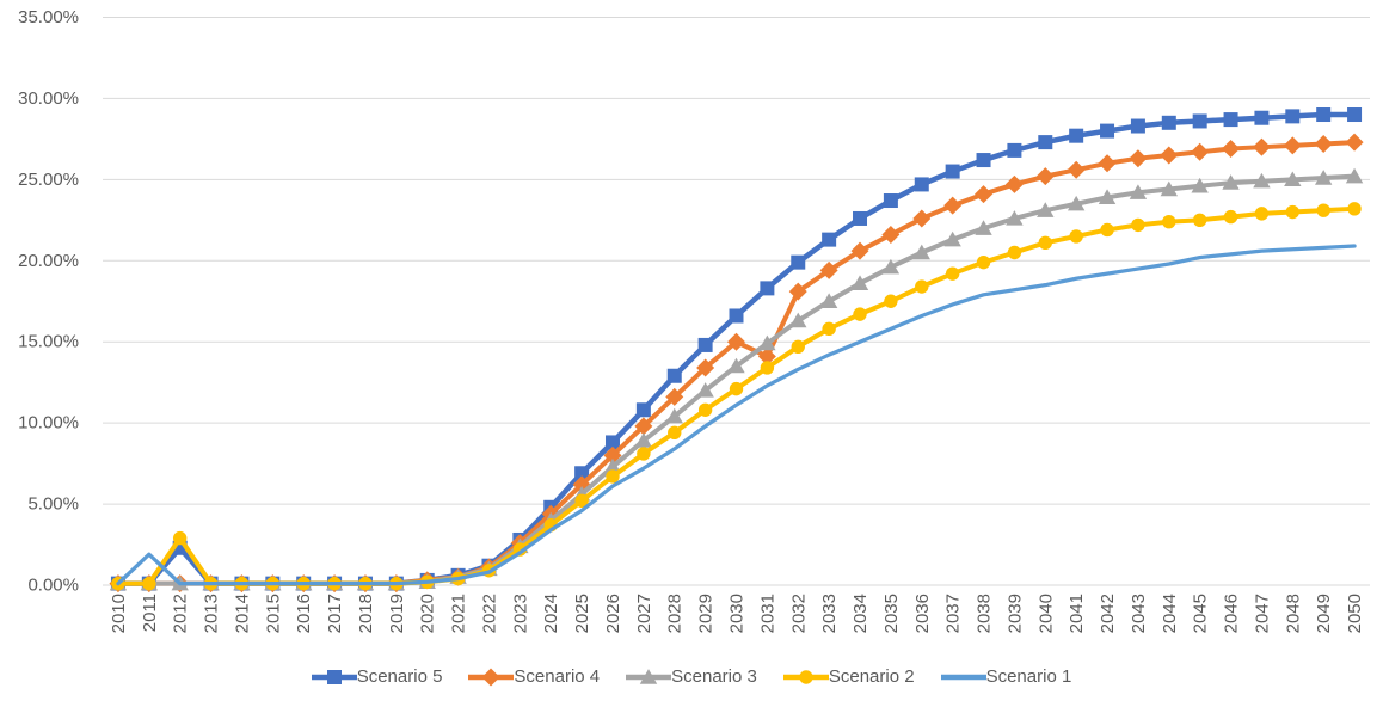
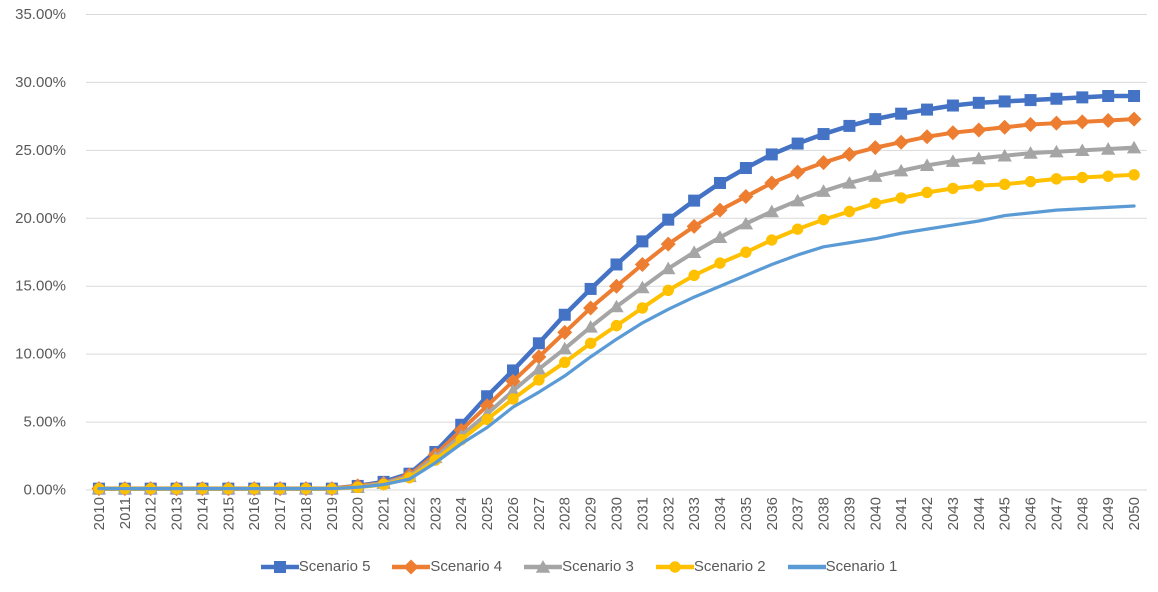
Scenario 1/2011: 1.9% -> 0.1%
Scenario 5/2012: 2.3% -> 0.1%
Scenario 2/2012: 2.9% -> 0.1%
Scenario 4/2031: 14.1% -> 16.6%
